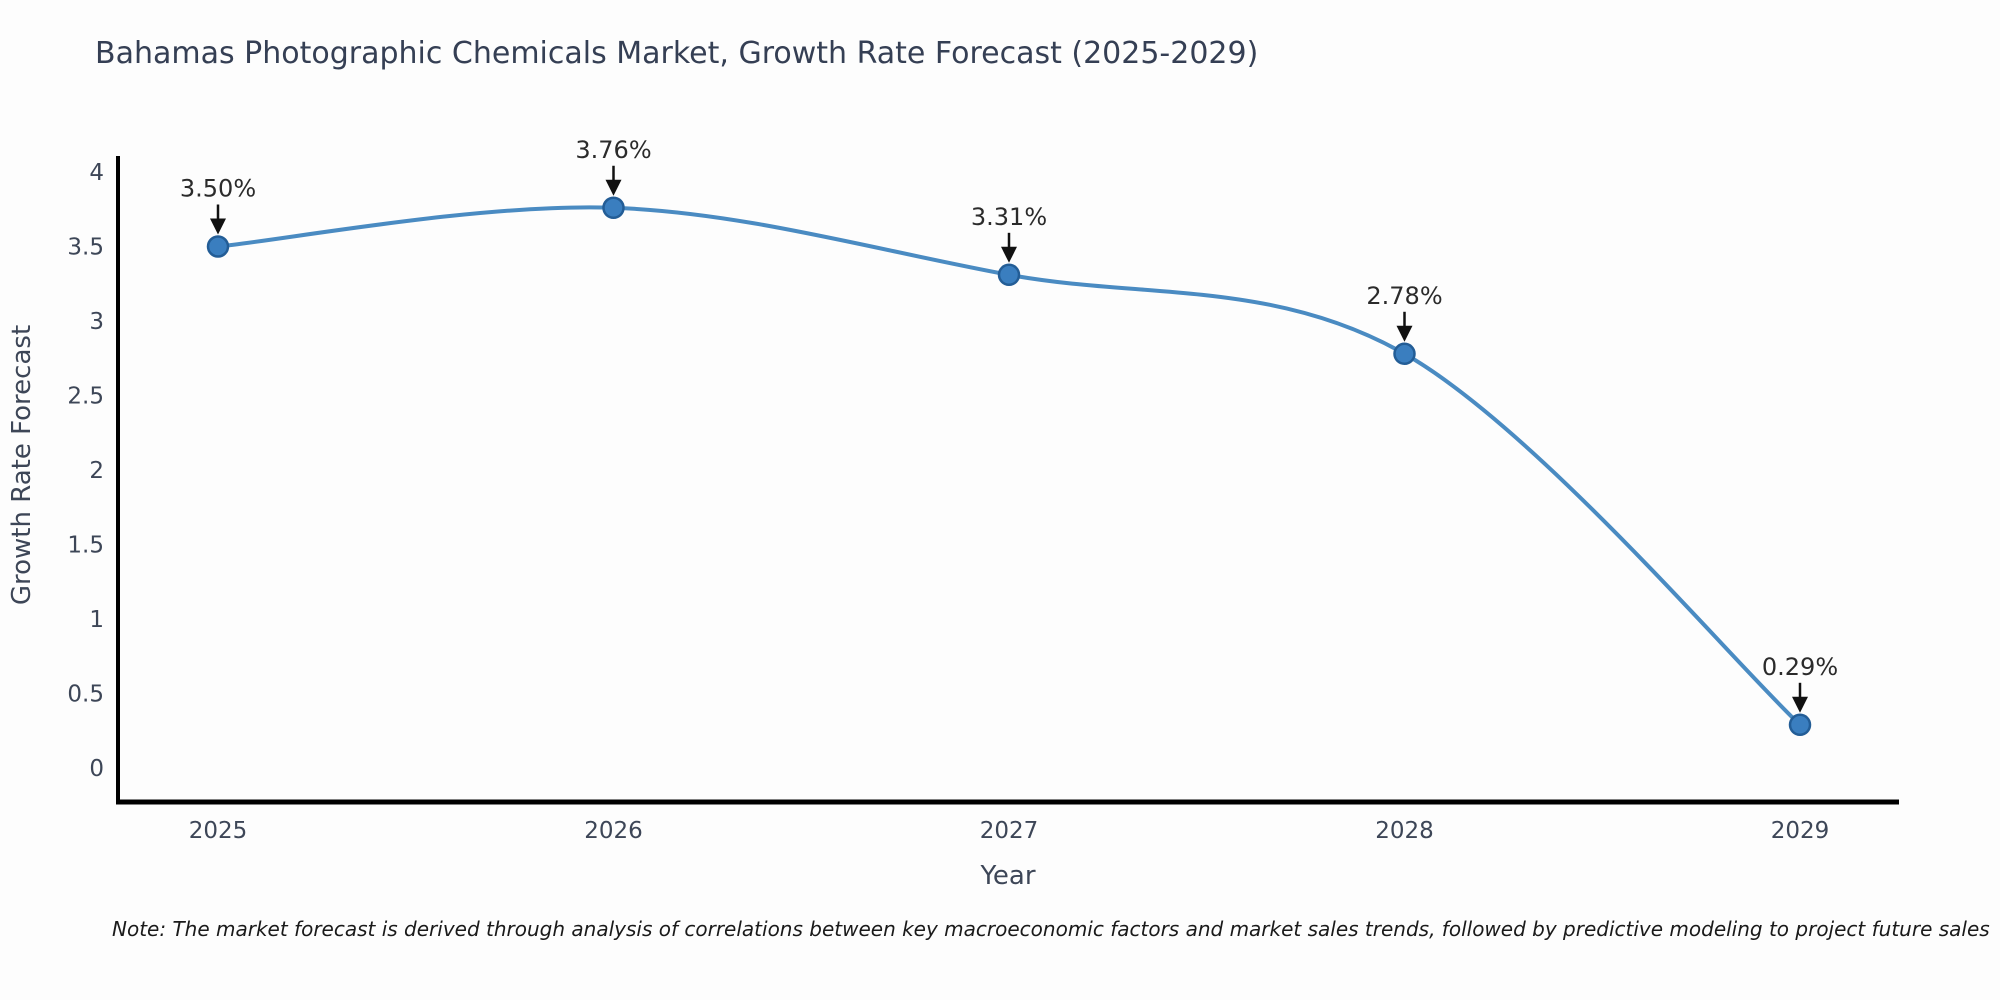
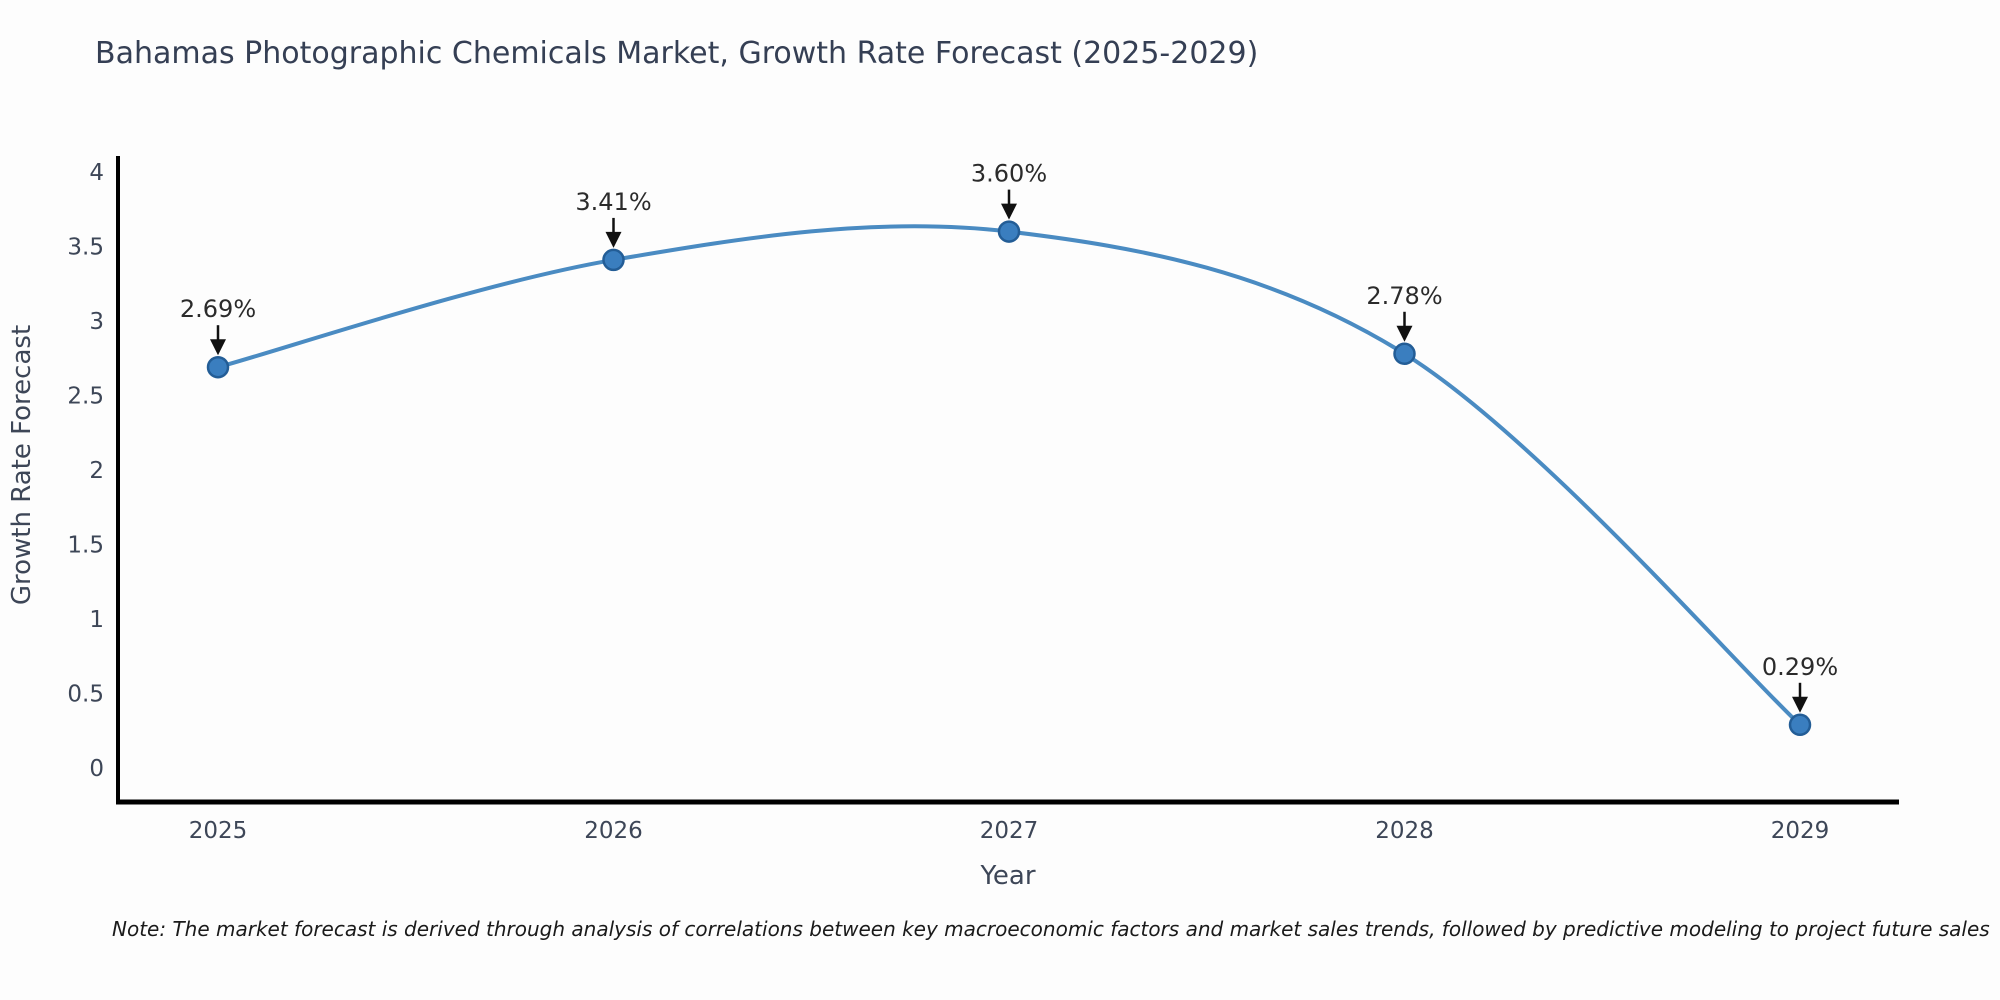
2025: 3.50% -> 2.69%
2026: 3.76% -> 3.41%
2027: 3.31% -> 3.60%
